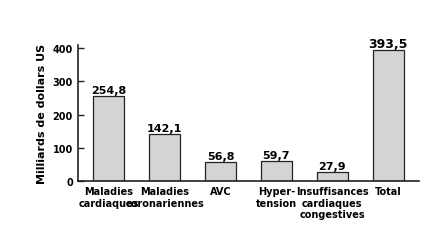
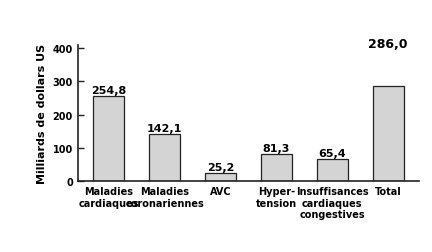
AVC: 56,8 -> 25,2
Hyper- tension: 59,7 -> 81,3
Insuffisances cardiaques congestives: 27,9 -> 65,4
Total: 393,5 -> 286,0
